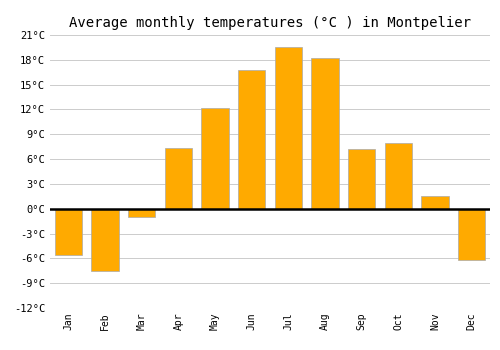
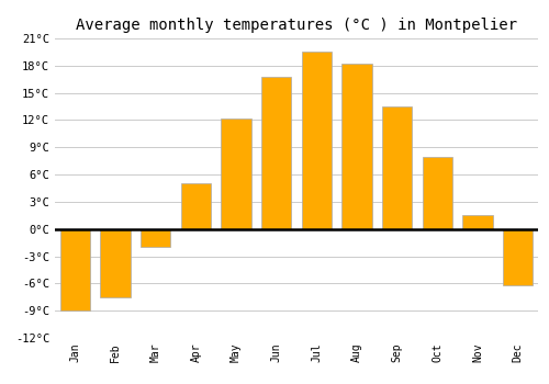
Jan: -5.6°C -> -9.0°C
Mar: -1.0°C -> -2.0°C
Apr: 7.4°C -> 5.0°C
Sep: 7.2°C -> 13.5°C
